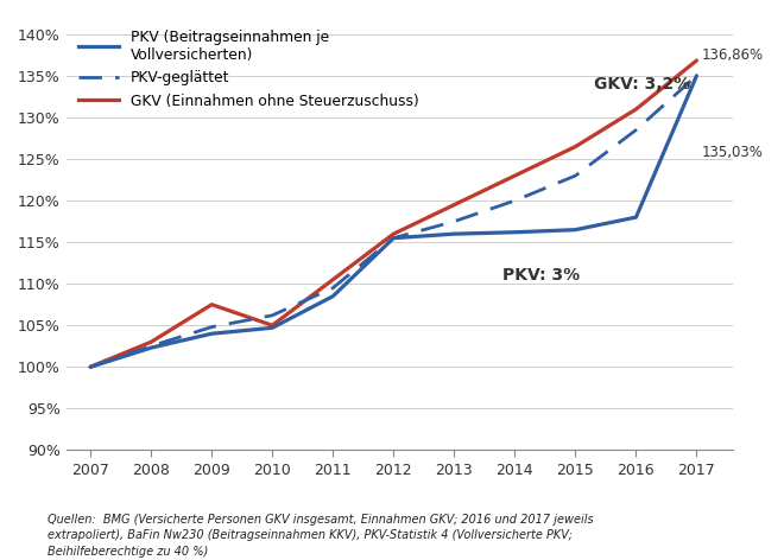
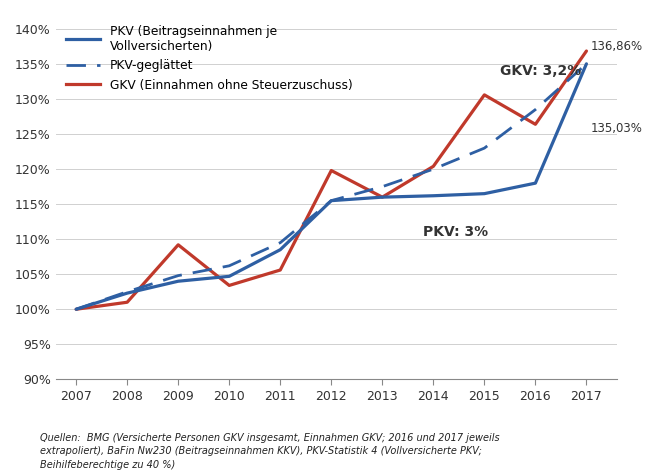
GKV (Einnahmen ohne Steuerzuschuss)/2008: 103.0% -> 101.0%
GKV (Einnahmen ohne Steuerzuschuss)/2009: 107.5% -> 109.2%
GKV (Einnahmen ohne Steuerzuschuss)/2010: 105.0% -> 103.4%
GKV (Einnahmen ohne Steuerzuschuss)/2011: 110.5% -> 105.6%
GKV (Einnahmen ohne Steuerzuschuss)/2012: 116.0% -> 119.8%
GKV (Einnahmen ohne Steuerzuschuss)/2013: 119.5% -> 116.0%
GKV (Einnahmen ohne Steuerzuschuss)/2014: 123.0% -> 120.4%
GKV (Einnahmen ohne Steuerzuschuss)/2015: 126.5% -> 130.6%
GKV (Einnahmen ohne Steuerzuschuss)/2016: 131.0% -> 126.4%
